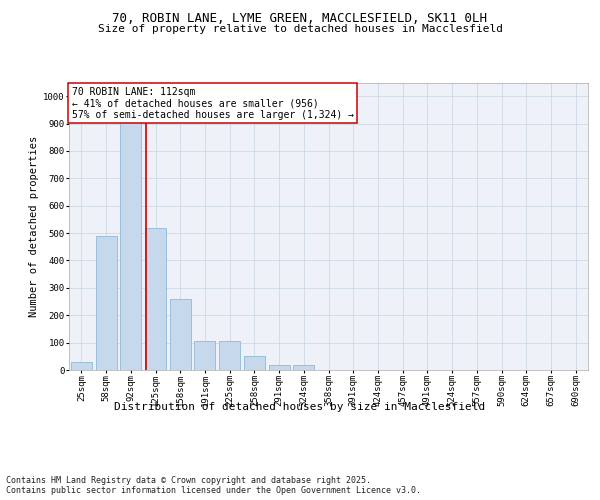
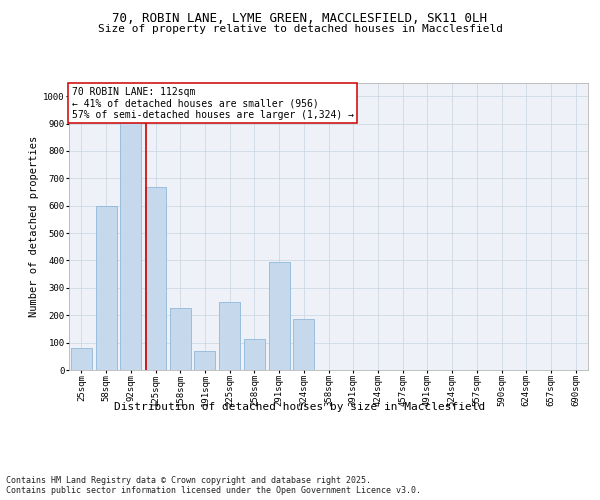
25sqm: 30 -> 80
58sqm: 490 -> 600
125sqm: 520 -> 670
158sqm: 260 -> 225
191sqm: 105 -> 70
225sqm: 105 -> 250
258sqm: 50 -> 115
291sqm: 20 -> 395
324sqm: 20 -> 185
